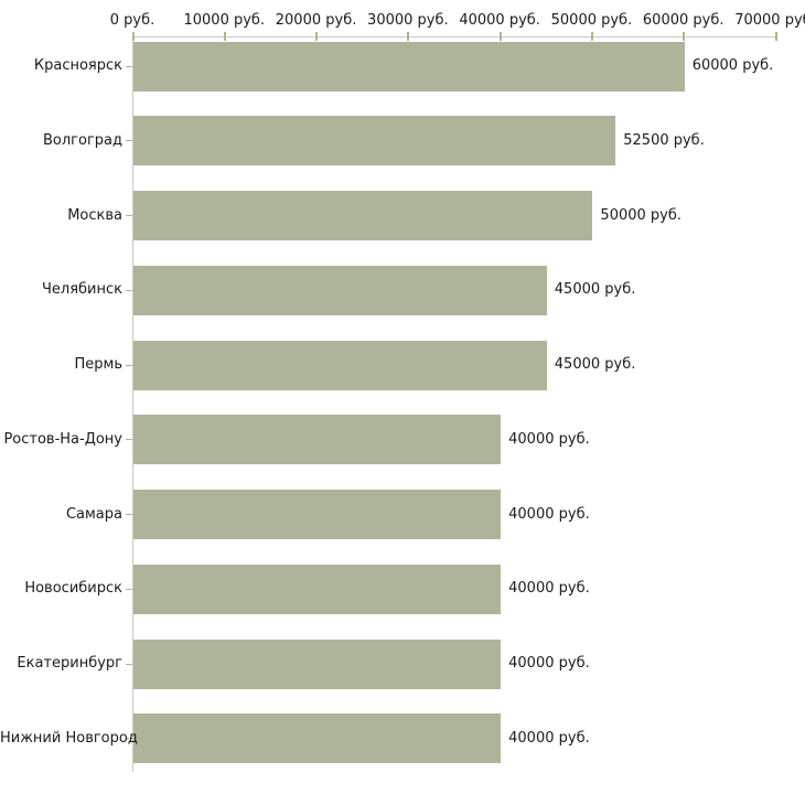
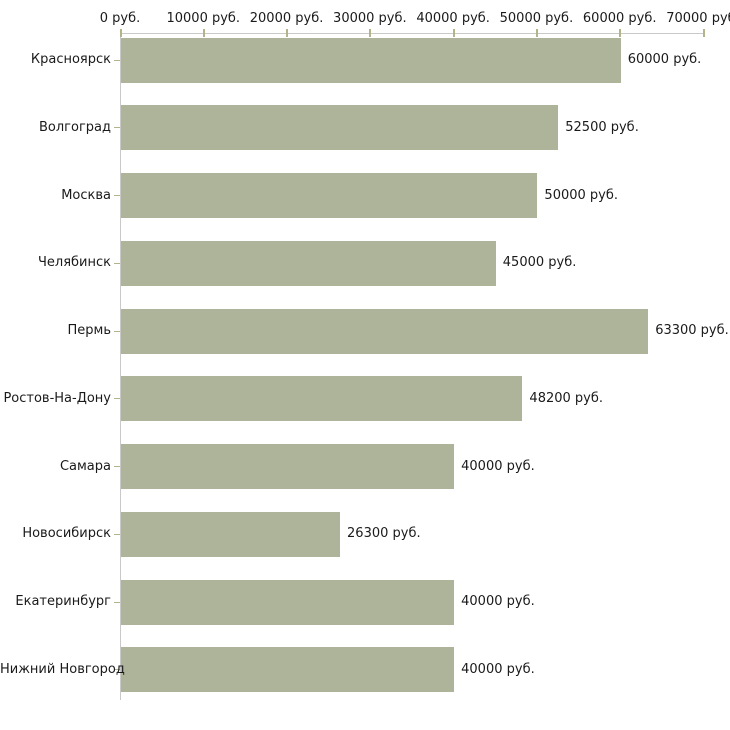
Пермь: 45000 -> 63300
Ростов-На-Дону: 40000 -> 48200
Новосибирск: 40000 -> 26300
